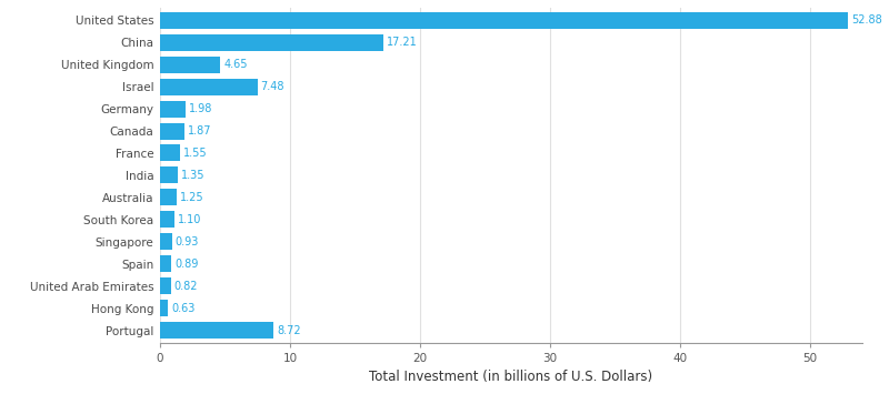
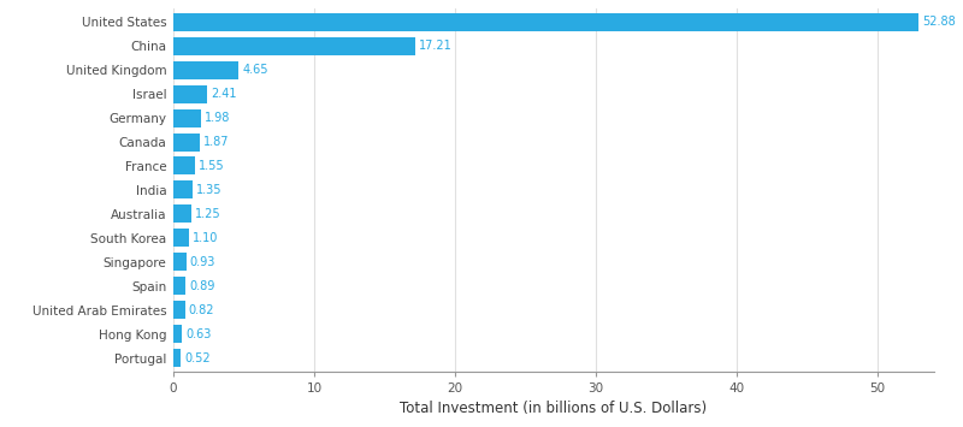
Israel: 7.48 -> 2.41
Portugal: 8.72 -> 0.52
